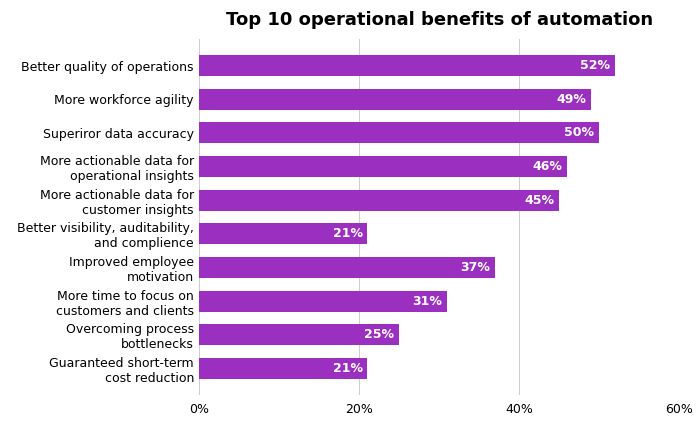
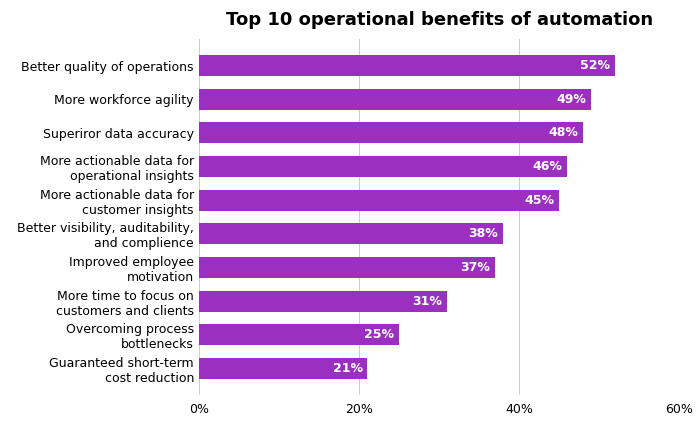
Superiror data accuracy: 50% -> 48%
Better visibility, auditability, and complience: 21% -> 38%
